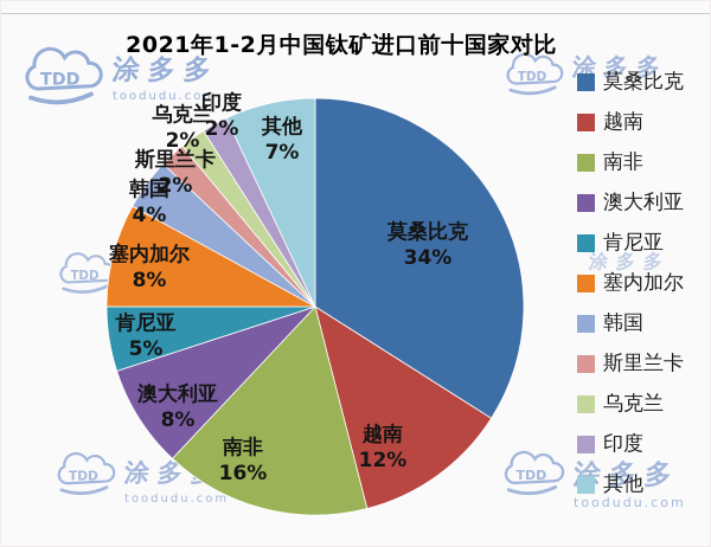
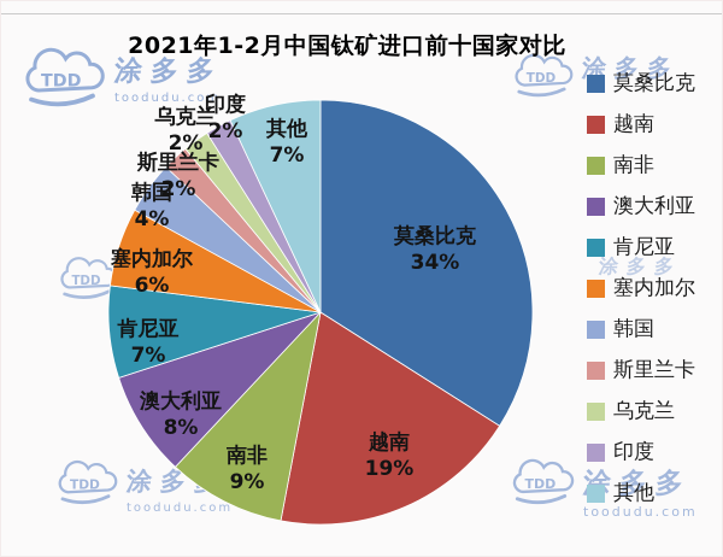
越南: 12% -> 19%
南非: 16% -> 9%
肯尼亚: 5% -> 7%
塞内加尔: 8% -> 6%
